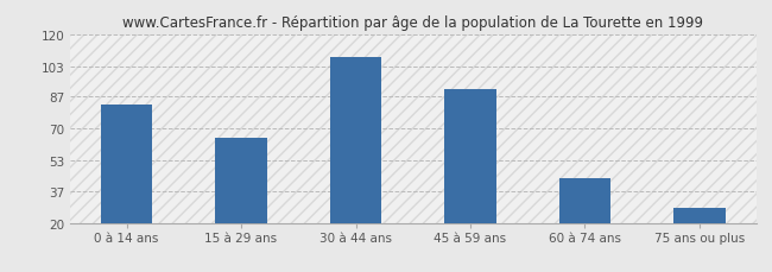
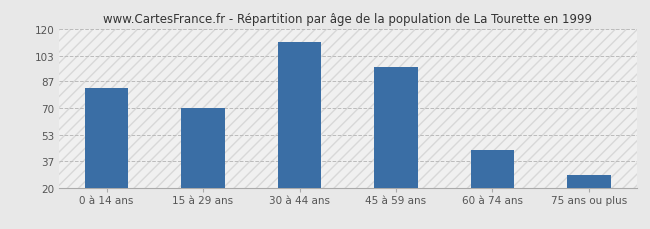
15 à 29 ans: 65 -> 70
30 à 44 ans: 108 -> 112
45 à 59 ans: 91 -> 96
